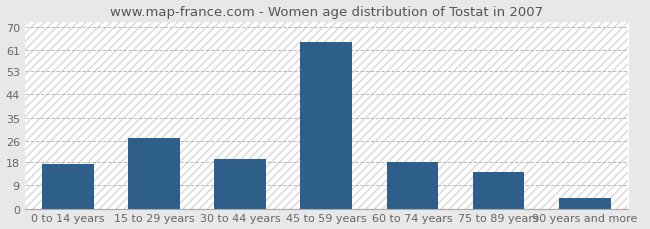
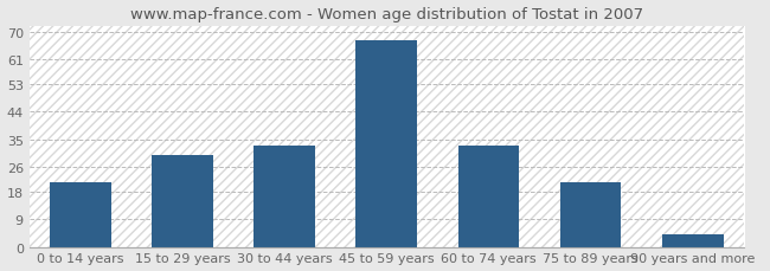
0 to 14 years: 17 -> 21
15 to 29 years: 27 -> 30
30 to 44 years: 19 -> 33
45 to 59 years: 64 -> 67
60 to 74 years: 18 -> 33
75 to 89 years: 14 -> 21
